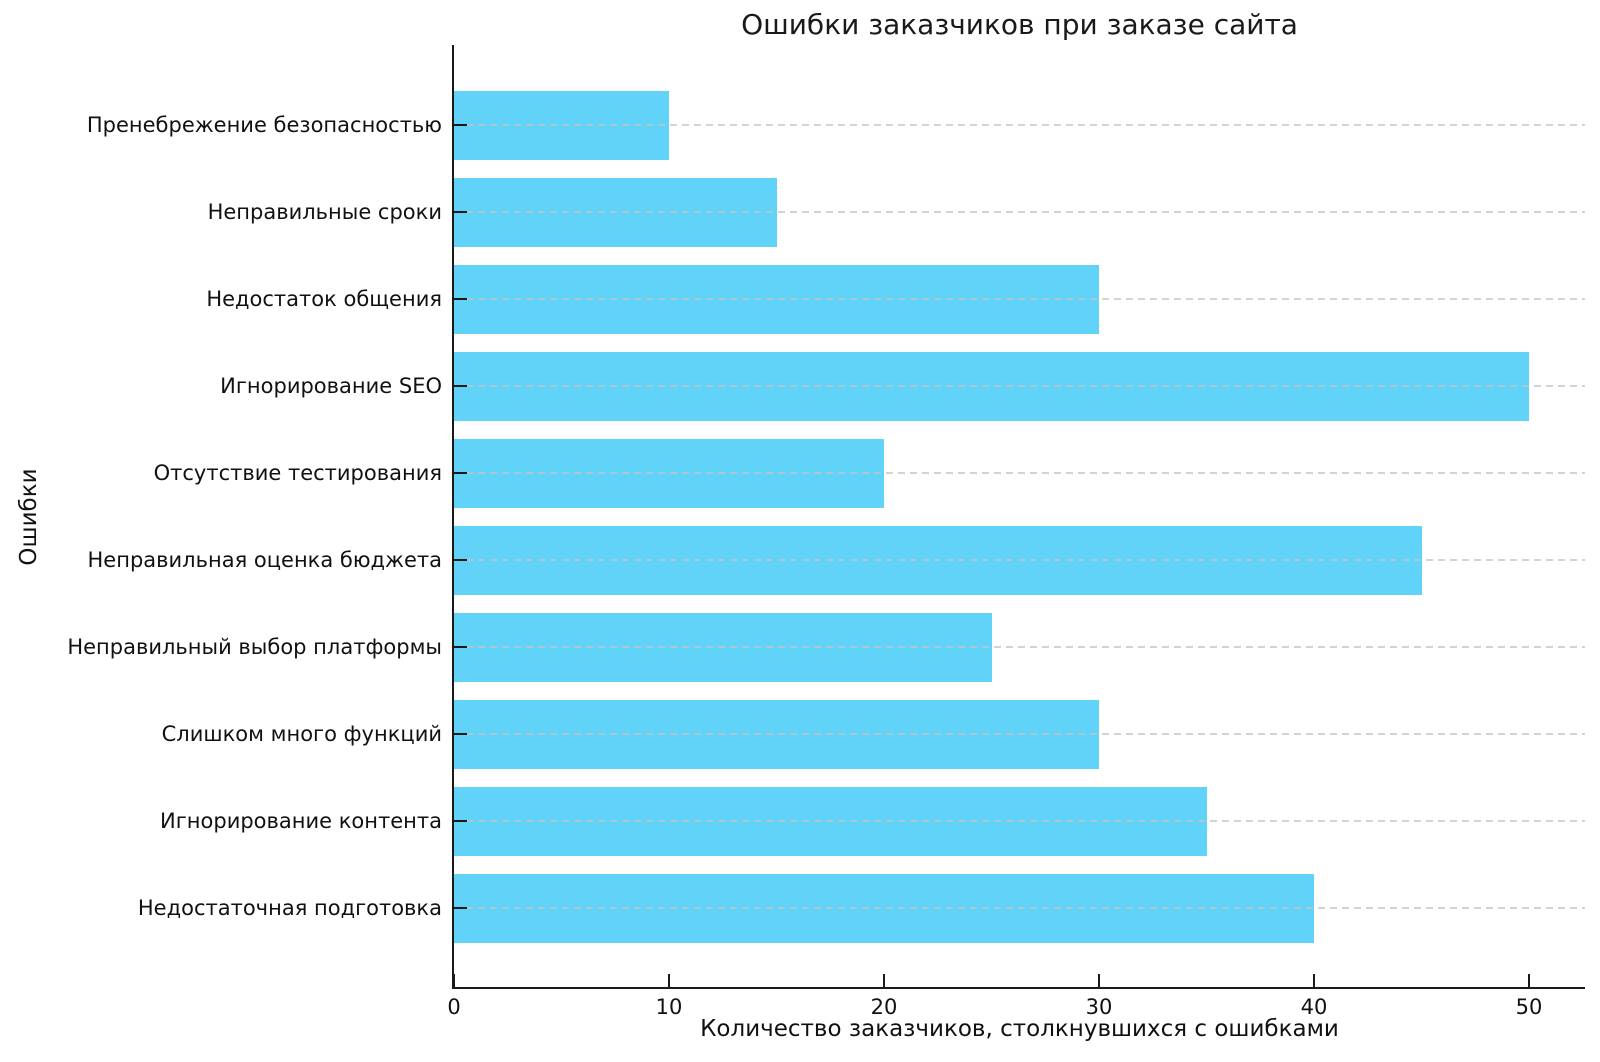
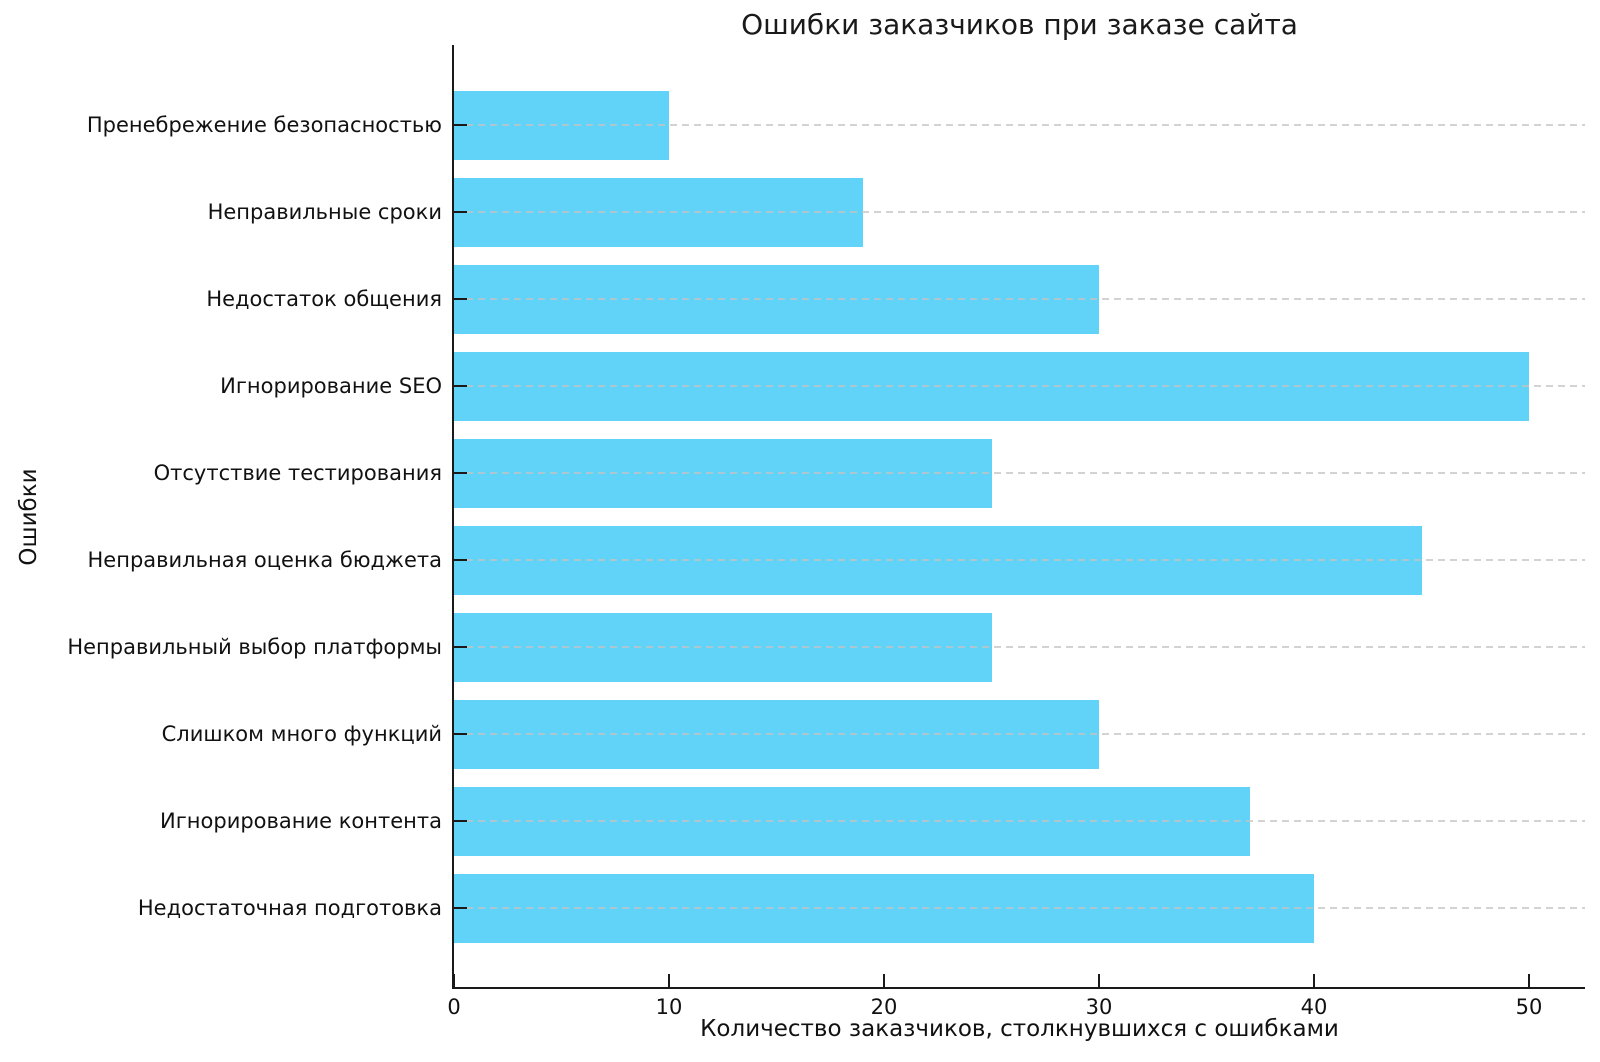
Неправильные сроки: 15 -> 19
Отсутствие тестирования: 20 -> 25
Игнорирование контента: 35 -> 37
